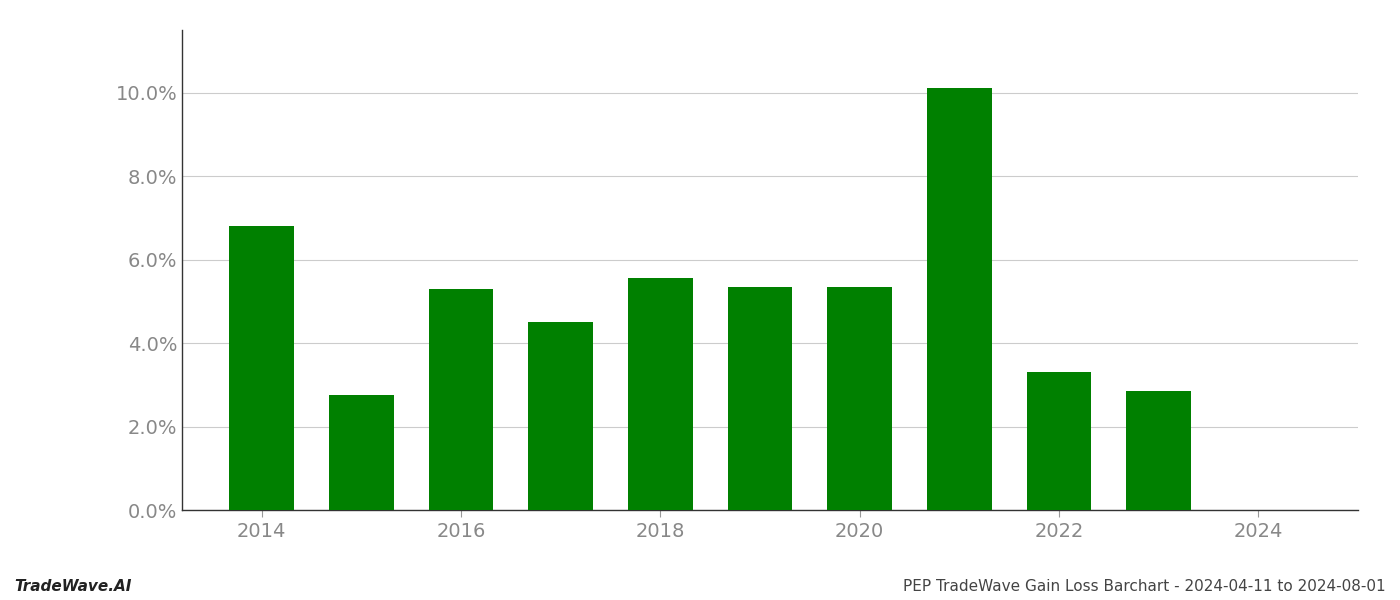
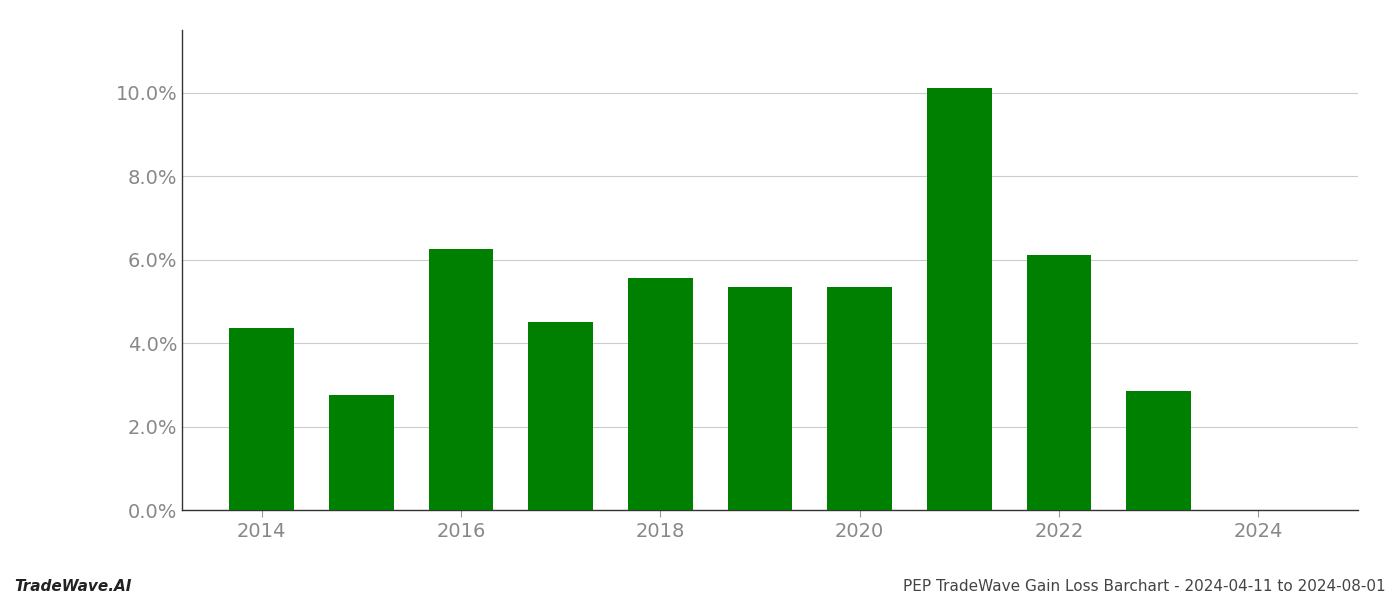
2014: 6.80% -> 4.35%
2016: 5.30% -> 6.25%
2022: 3.30% -> 6.10%
